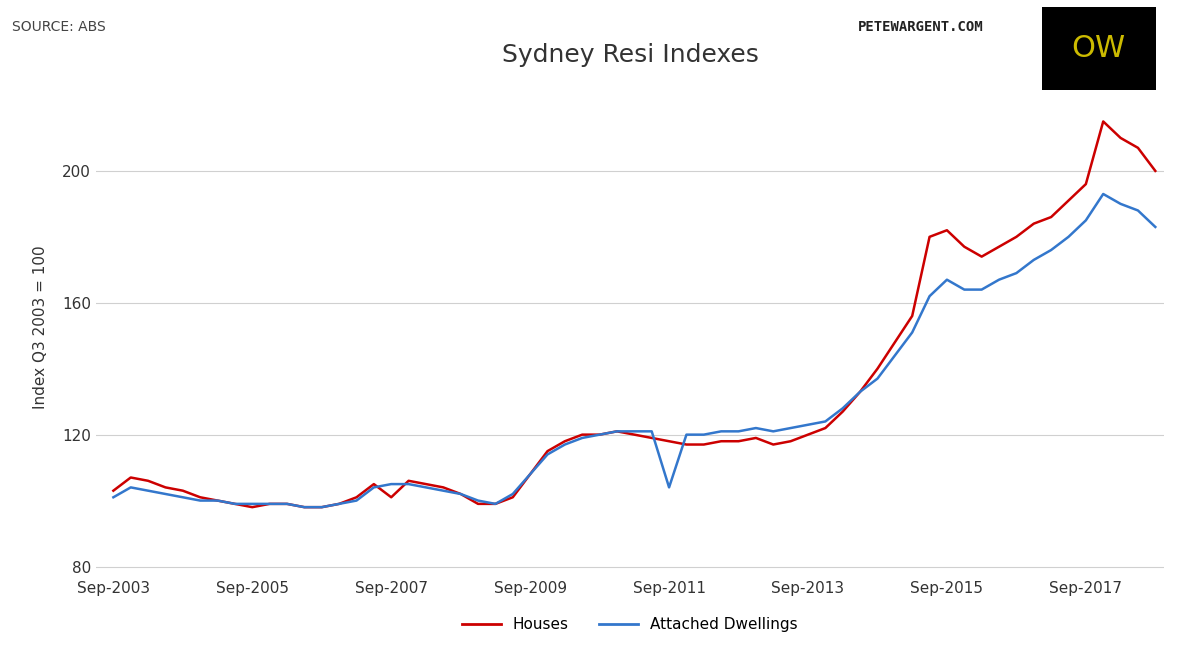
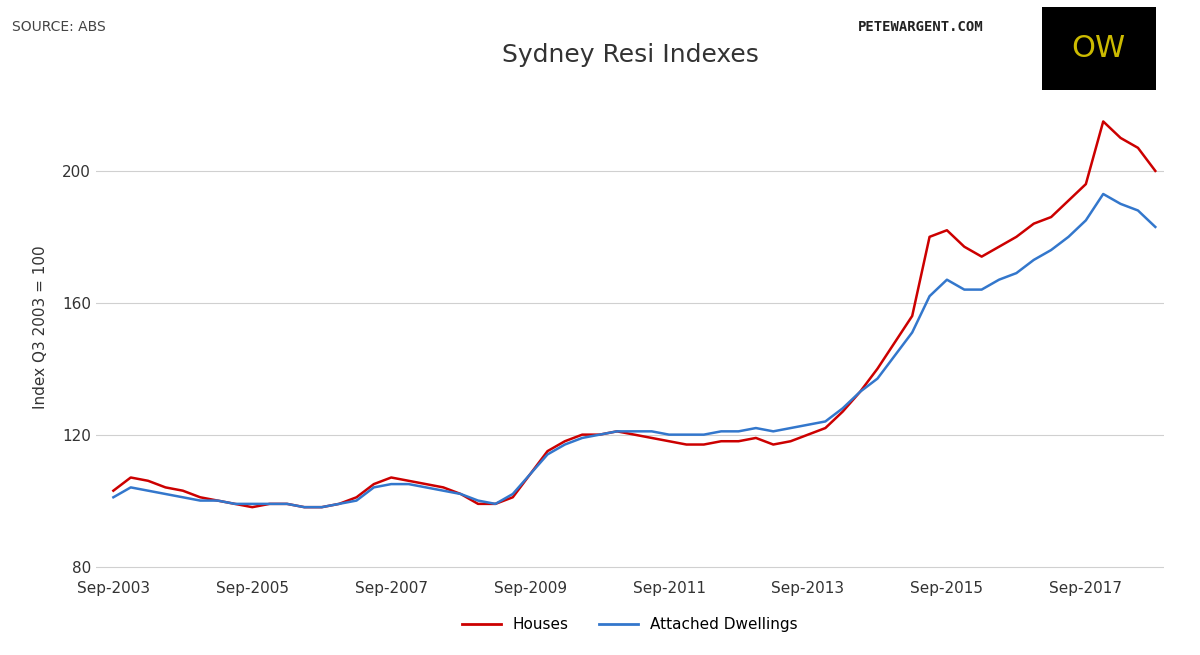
Houses/Sep-2007: 101 -> 107
Attached Dwellings/Sep-2011: 104 -> 120
